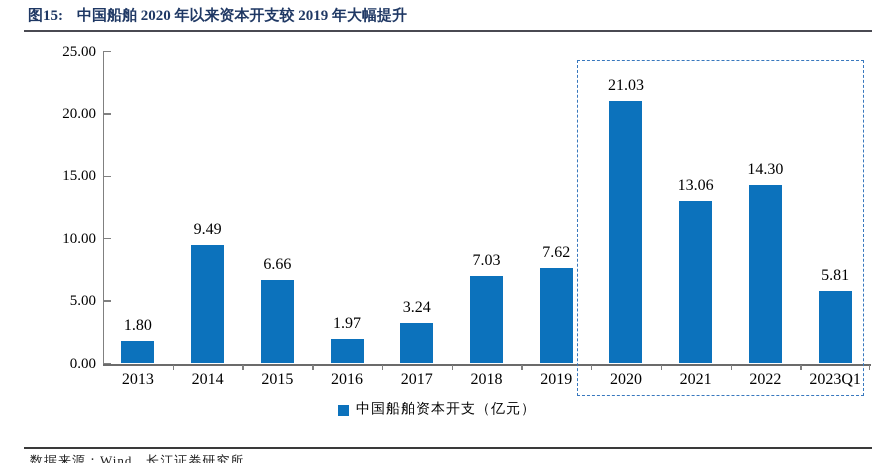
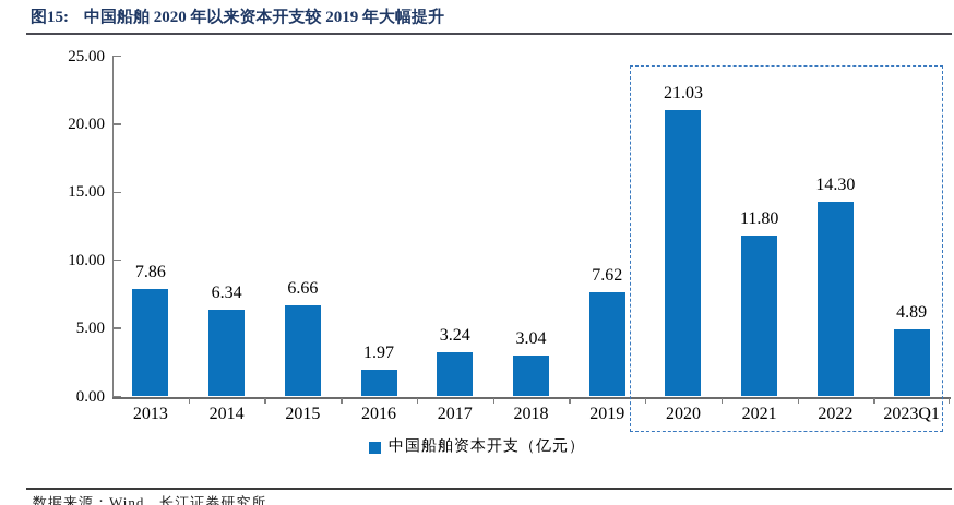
2013: 1.80 -> 7.86
2014: 9.49 -> 6.34
2018: 7.03 -> 3.04
2021: 13.06 -> 11.80
2023Q1: 5.81 -> 4.89
